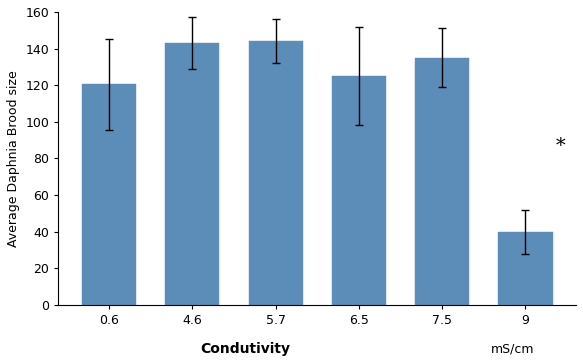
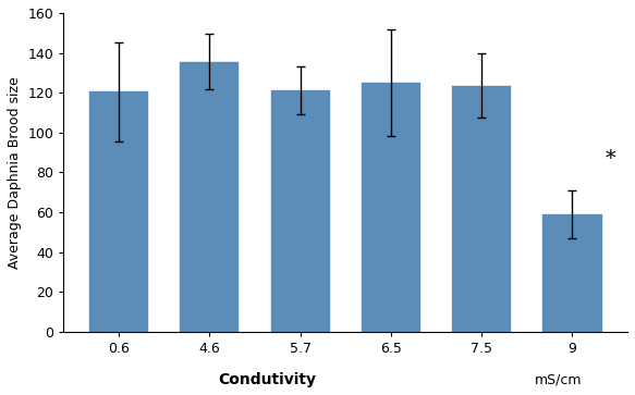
4.6: 143 -> 136
5.7: 144 -> 121
7.5: 135 -> 124
9: 40 -> 59
